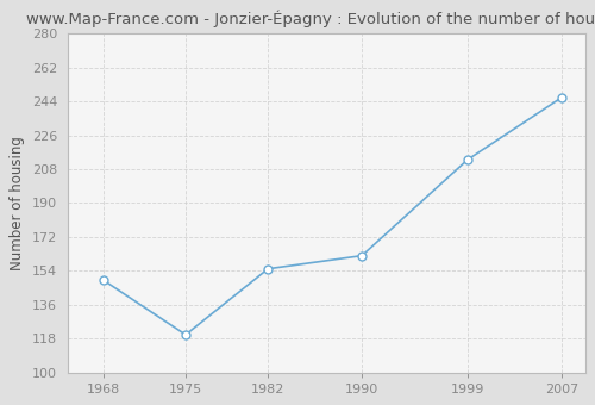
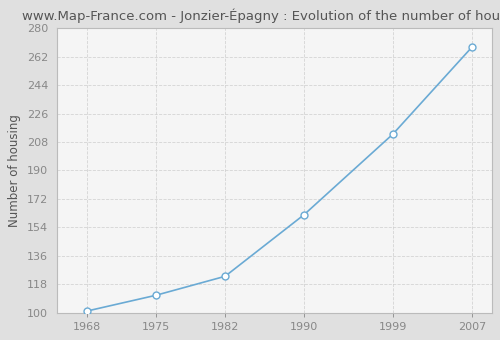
1968: 149 -> 101
1975: 120 -> 111
1982: 155 -> 123
2007: 246 -> 268
